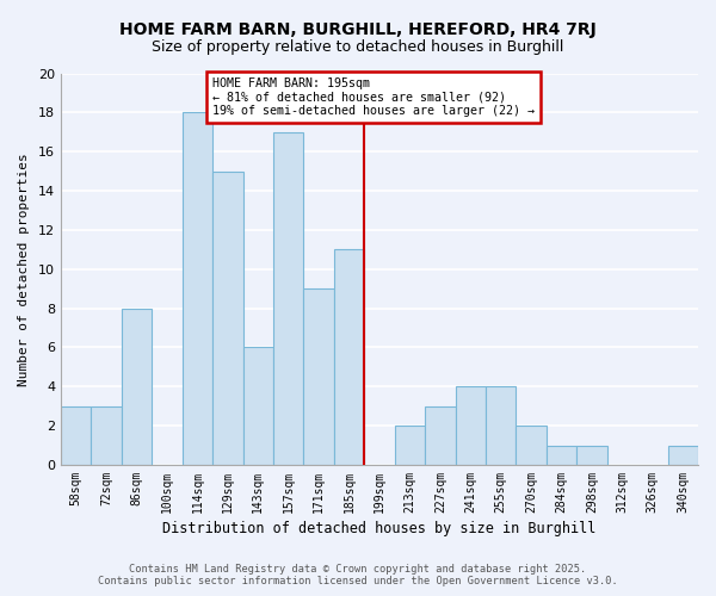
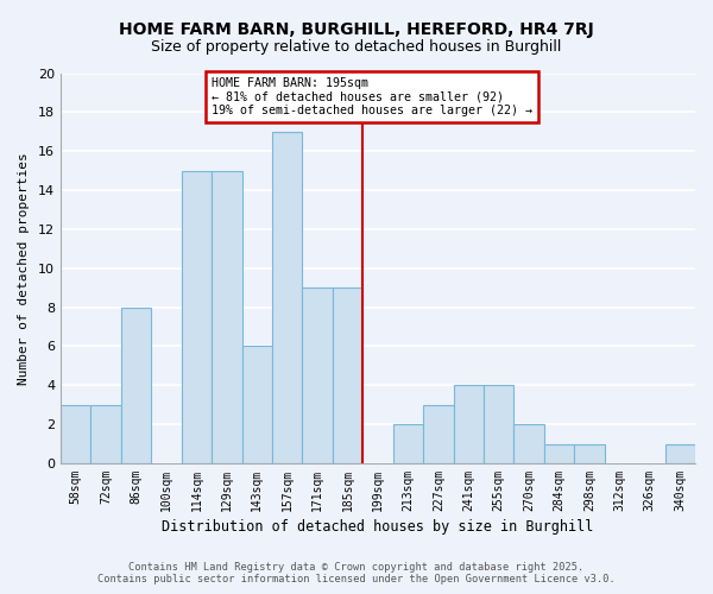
114sqm: 18 -> 15
185sqm: 11 -> 9
